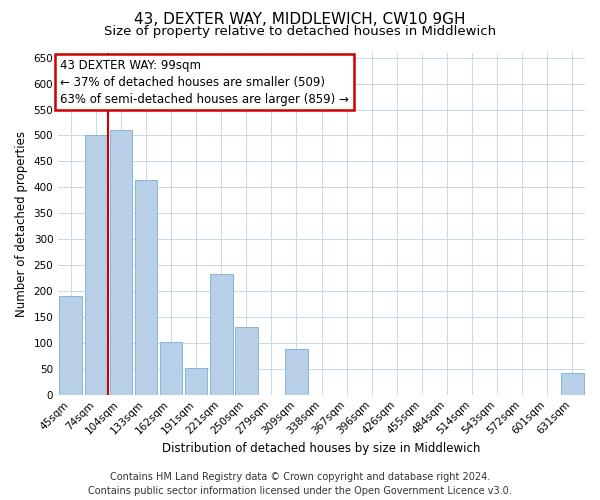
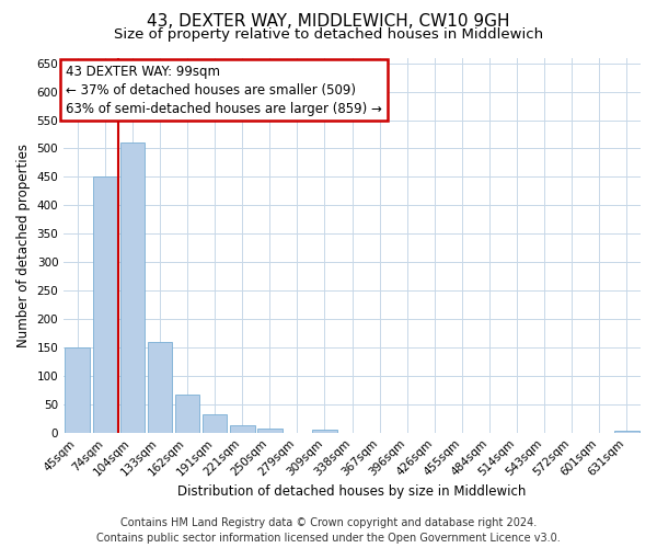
45sqm: 190 -> 150
74sqm: 500 -> 450
133sqm: 414 -> 160
162sqm: 102 -> 67
191sqm: 52 -> 32
221sqm: 232 -> 13
250sqm: 130 -> 8
309sqm: 88 -> 5
631sqm: 42 -> 3
